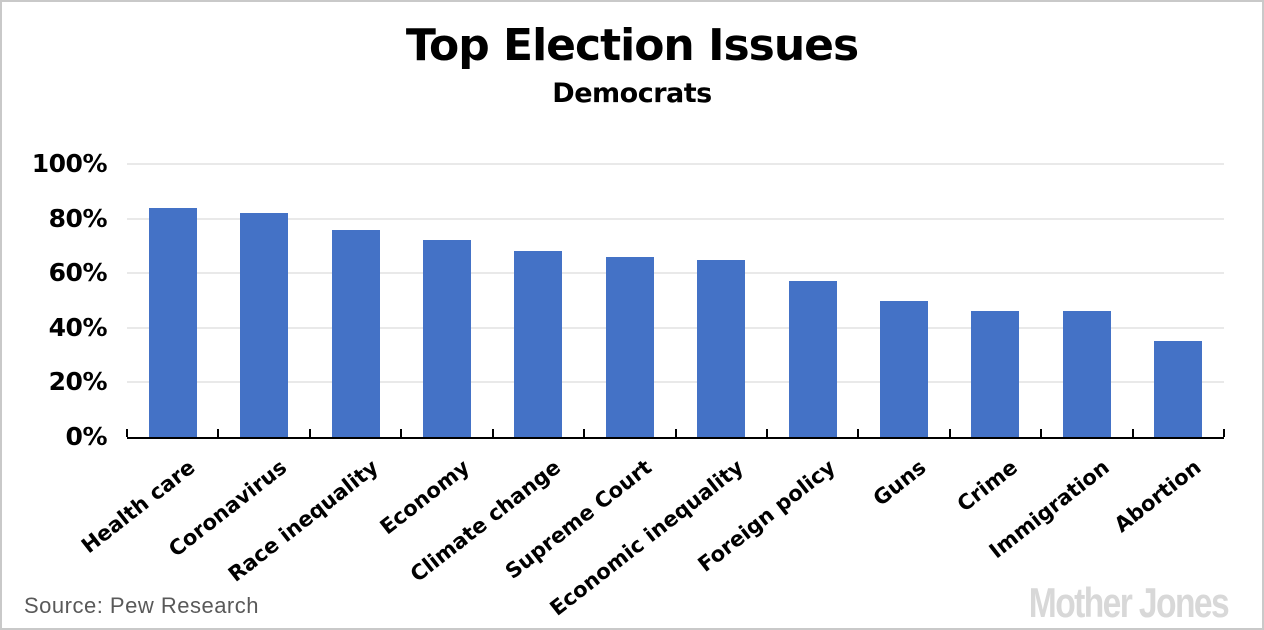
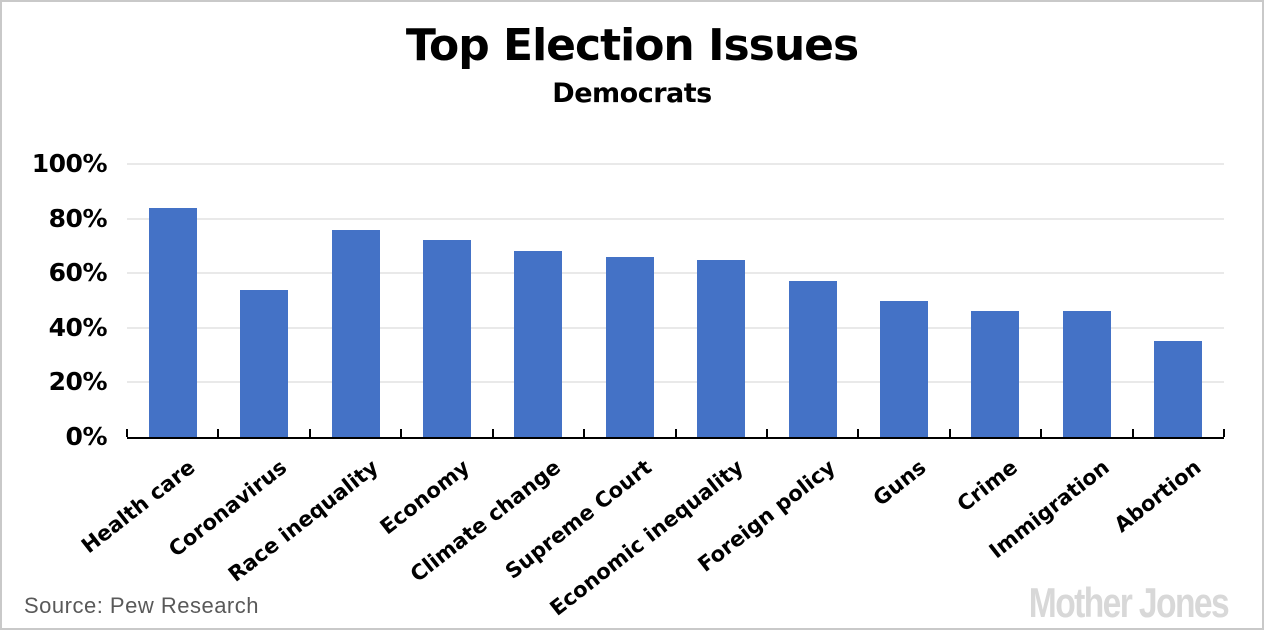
Coronavirus: 82% -> 54%
